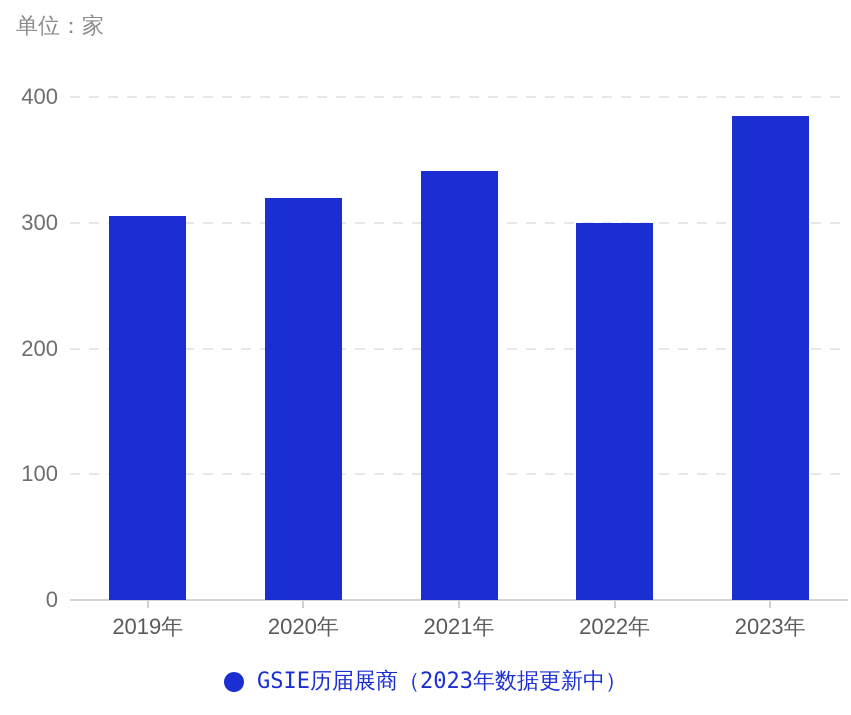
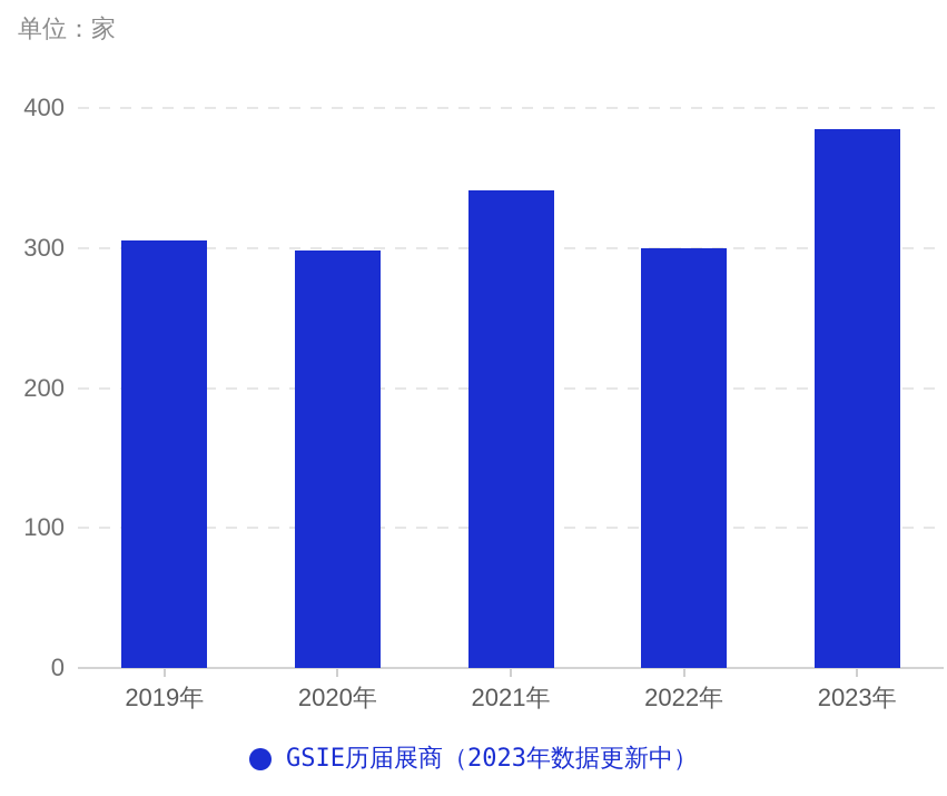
2020年: 320 -> 298
